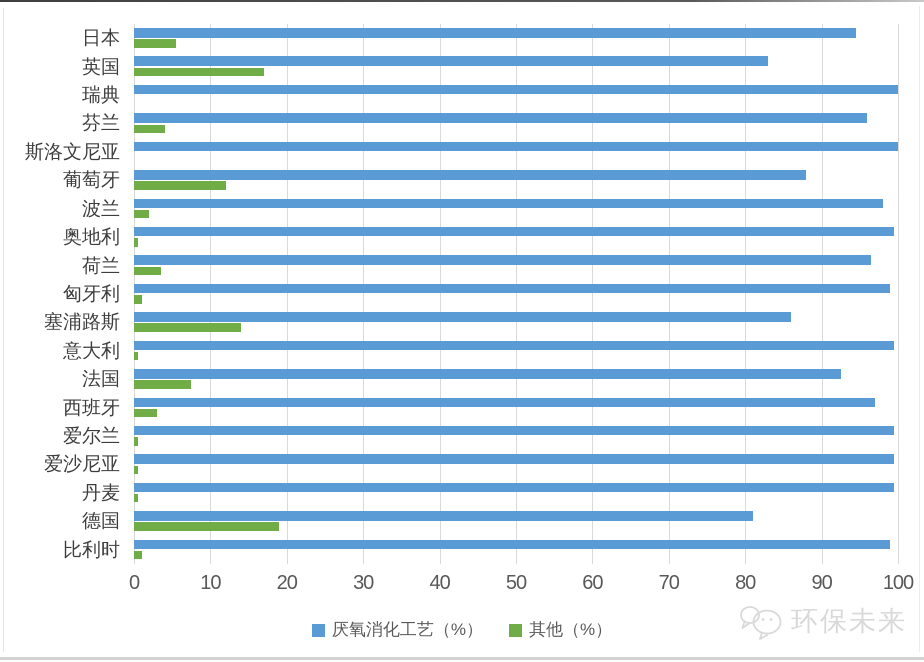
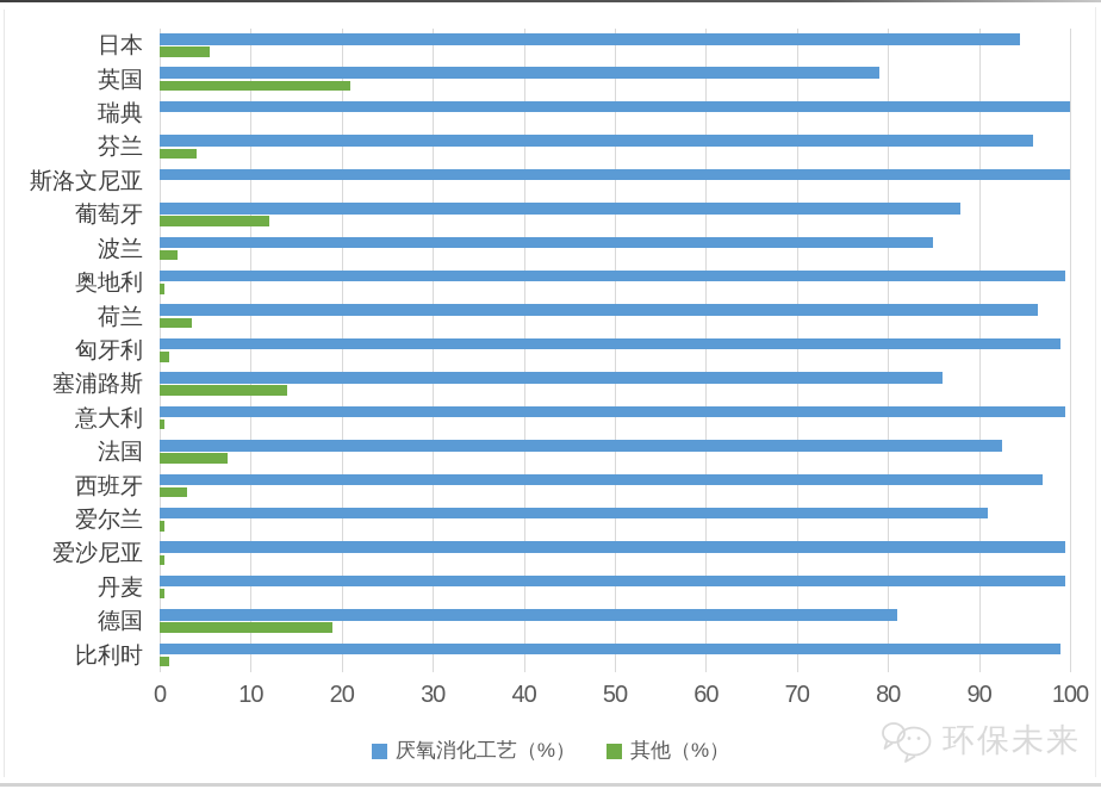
厌氧消化工艺（%）/英国: 83 -> 79
其他（%）/英国: 17 -> 21
厌氧消化工艺（%）/波兰: 98 -> 85
厌氧消化工艺（%）/爱尔兰: 100 -> 91
